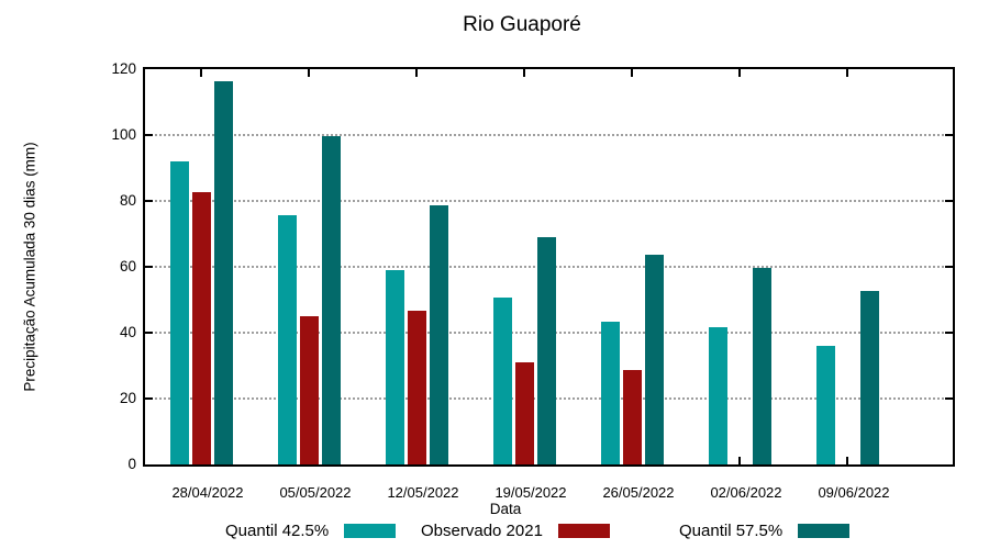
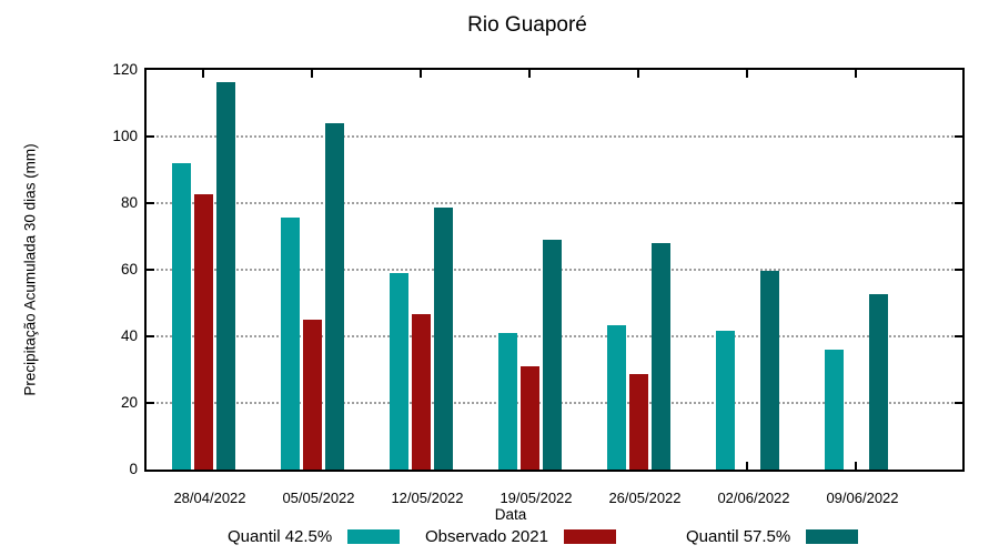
Quantil 57.5%/05/05/2022: 100 -> 104
Quantil 42.5%/19/05/2022: 51 -> 41
Quantil 57.5%/26/05/2022: 64 -> 68
